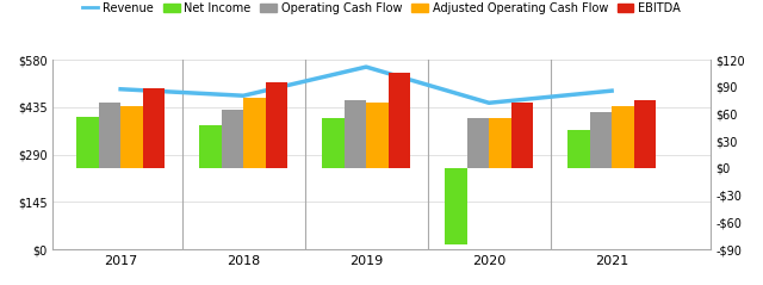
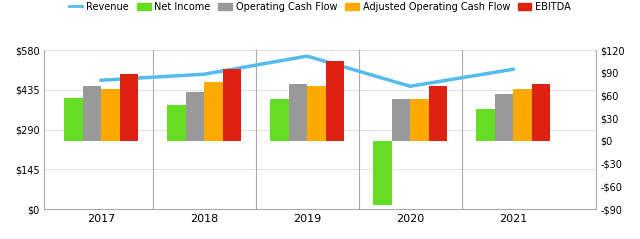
Revenue/2017: $490 -> $470
Revenue/2018: $470 -> $492
Revenue/2021: $485 -> $510
